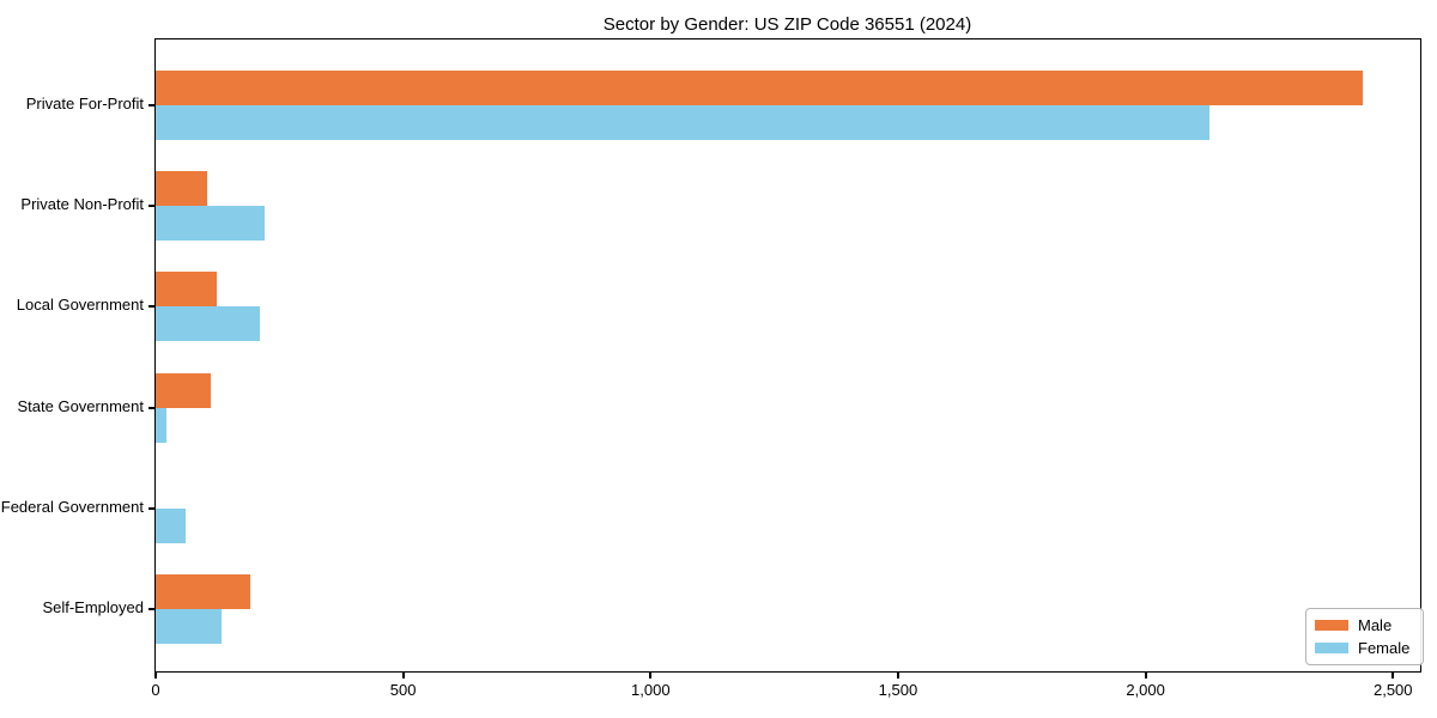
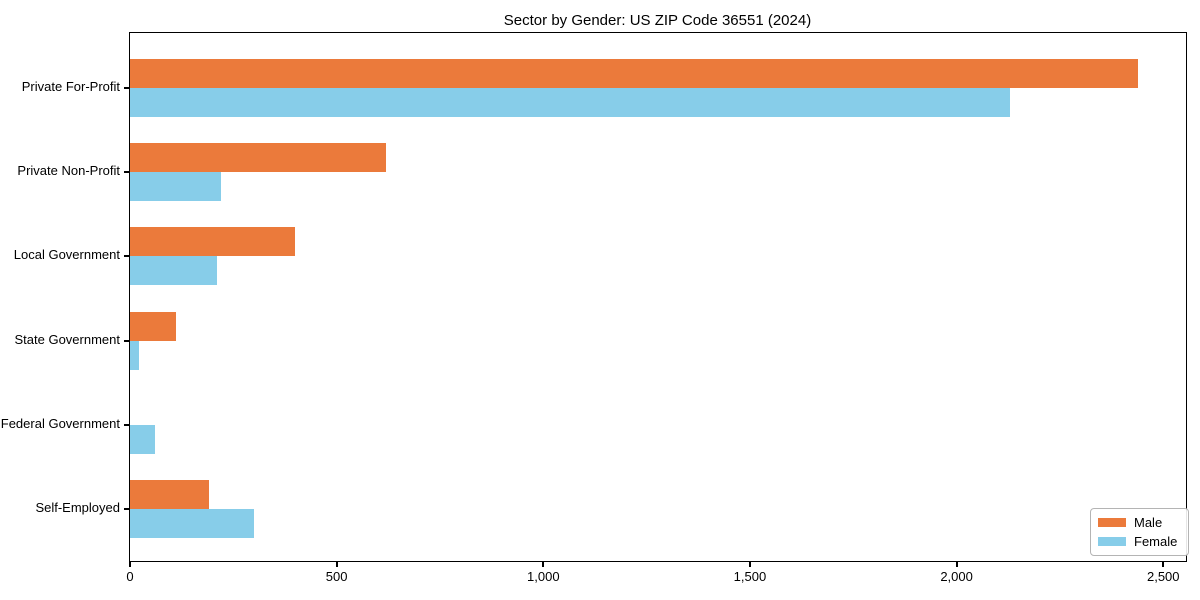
Male/Private Non-Profit: 100 -> 620
Male/Local Government: 120 -> 400
Female/Self-Employed: 130 -> 300
